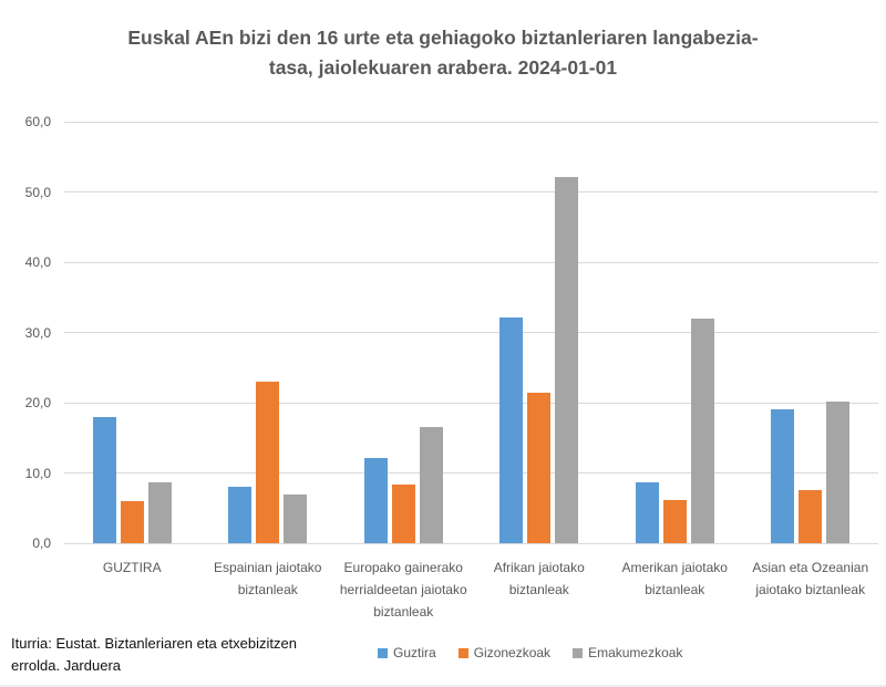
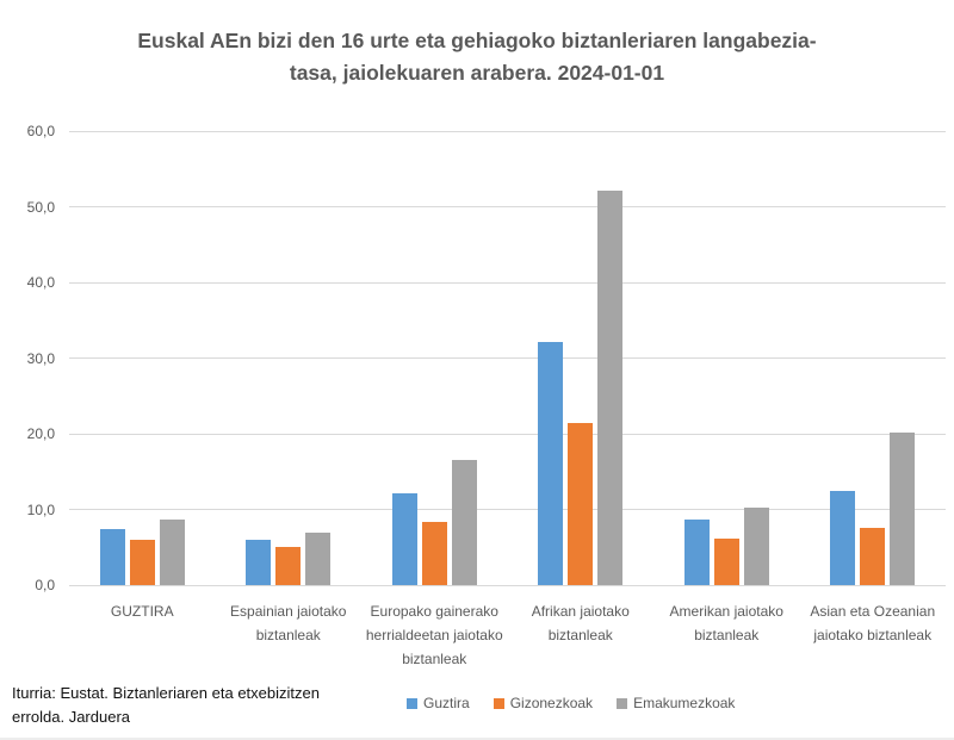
Guztira/GUZTIRA: 18 -> 7
Guztira/Espainian jaiotako biztanleak: 8 -> 6
Gizonezkoak/Espainian jaiotako biztanleak: 23 -> 5
Emakumezkoak/Amerikan jaiotako biztanleak: 32 -> 10
Guztira/Asian eta Ozeanian jaiotako biztanleak: 19 -> 12
